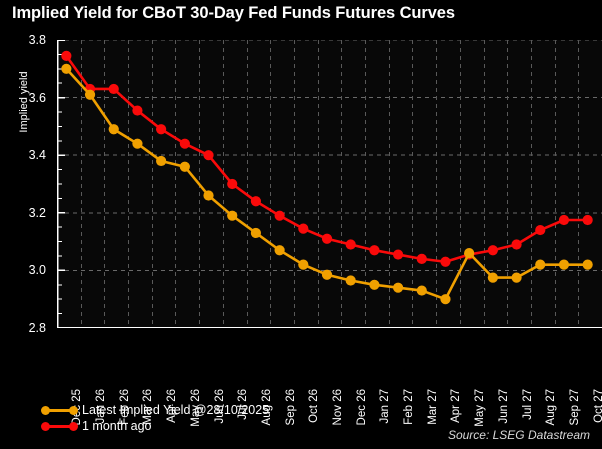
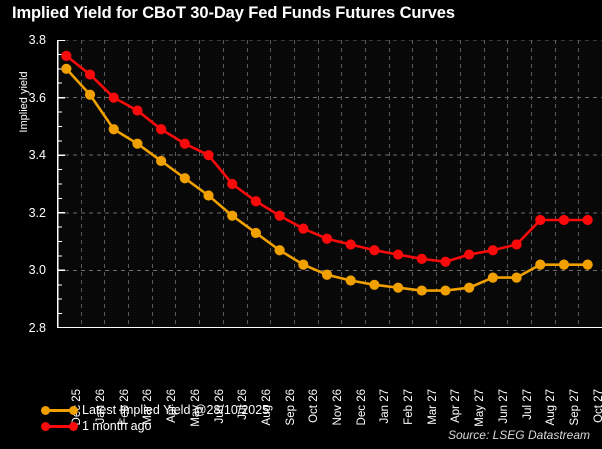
1 month ago/Jan 26: 3.63 -> 3.68
1 month ago/Feb 26: 3.63 -> 3.60
Latest Implied Yield @28/10/2025/May 26: 3.36 -> 3.32
Latest Implied Yield @28/10/2025/Apr 27: 2.90 -> 2.93
Latest Implied Yield @28/10/2025/May 27: 3.06 -> 2.94
1 month ago/Aug 27: 3.14 -> 3.17
